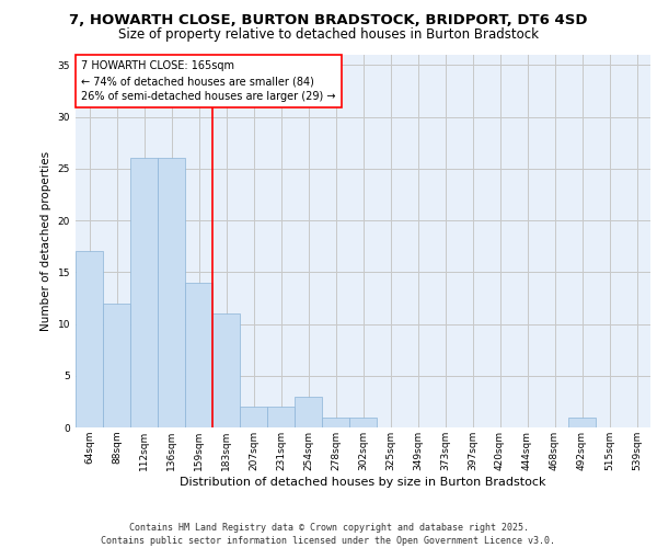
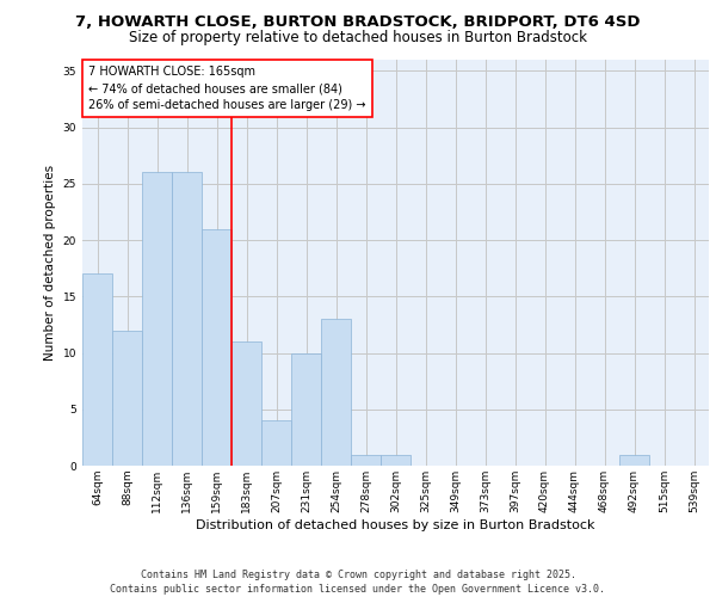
159sqm: 14 -> 21
207sqm: 2 -> 4
231sqm: 2 -> 10
254sqm: 3 -> 13
